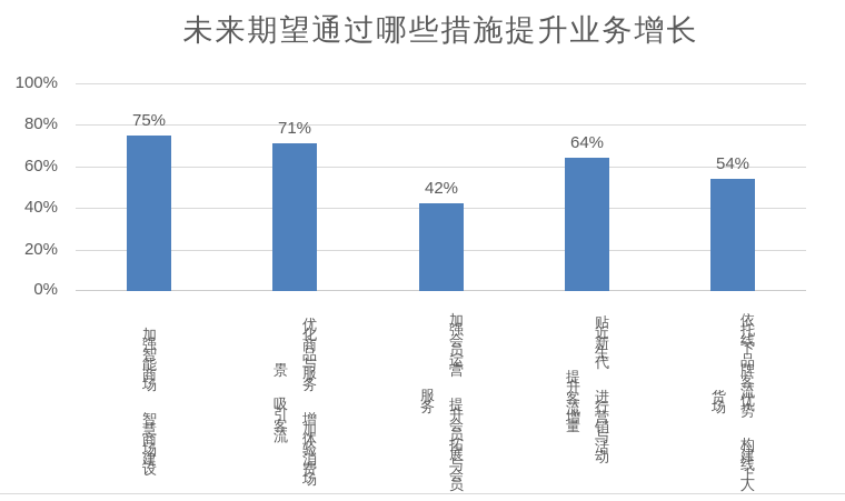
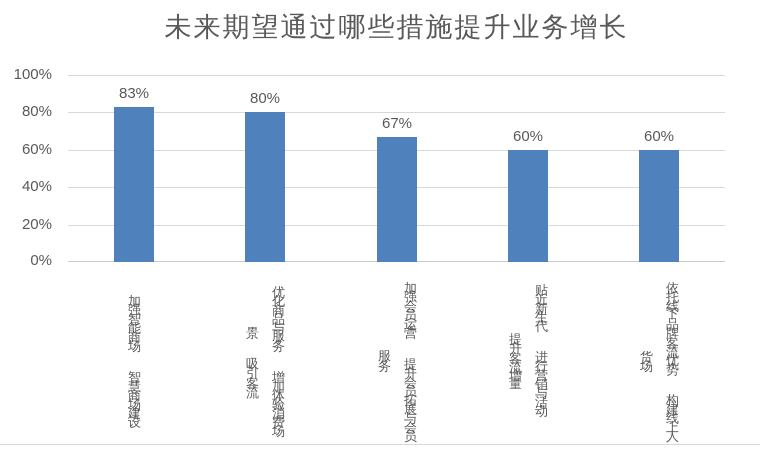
加强智能商场、智慧商场建设: 75% -> 83%
优化商品与服务，增加体验消费场景，吸引客流: 71% -> 80%
加强会员运营，提升会员拓展与会员服务: 42% -> 67%
贴近新生代，进行营销与活动，提升客流增量: 64% -> 60%
依托线下品牌客流优势，构建线上人货场: 54% -> 60%
